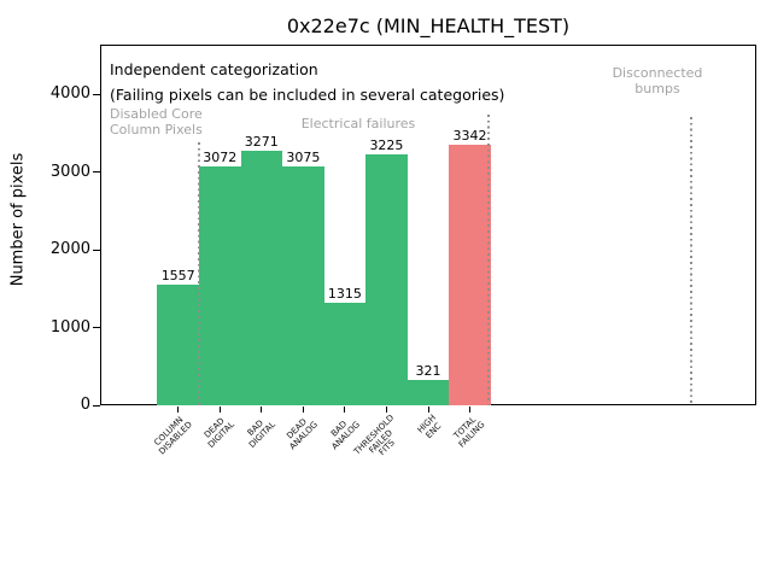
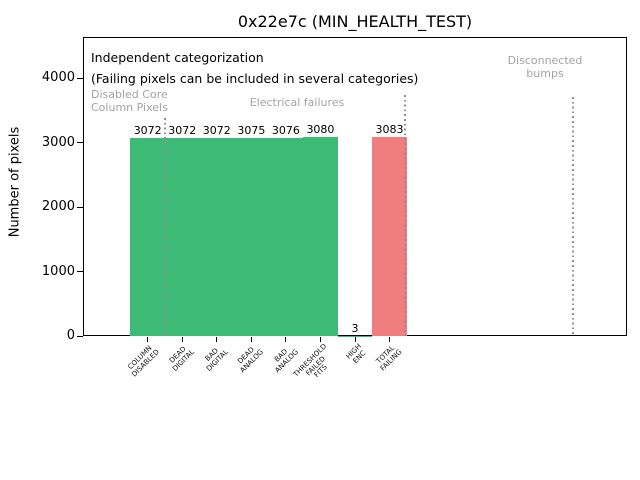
COLUMN DISABLED: 1557 -> 3072
BAD DIGITAL: 3271 -> 3072
BAD ANALOG: 1315 -> 3076
THRESHOLD FAILED FITS: 3225 -> 3080
HIGH ENC: 321 -> 3
TOTAL FAILING: 3342 -> 3083
